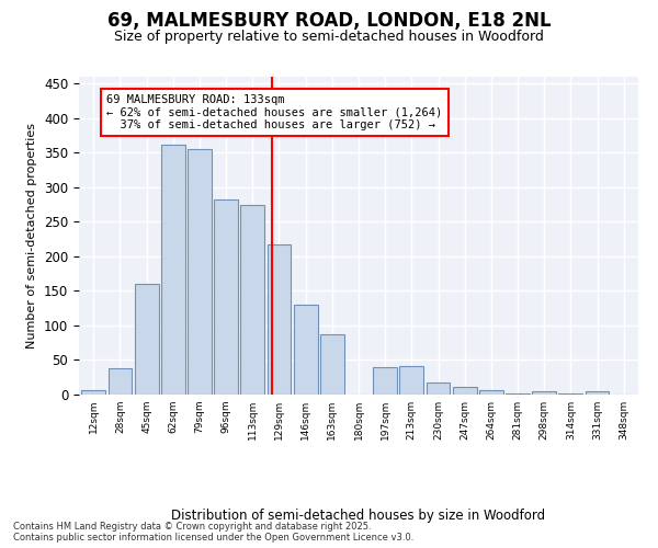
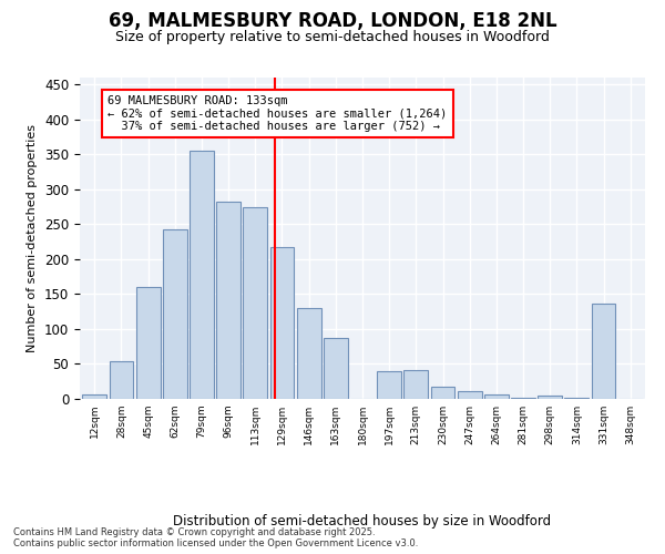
28sqm: 38 -> 54
62sqm: 362 -> 242
331sqm: 4 -> 136
